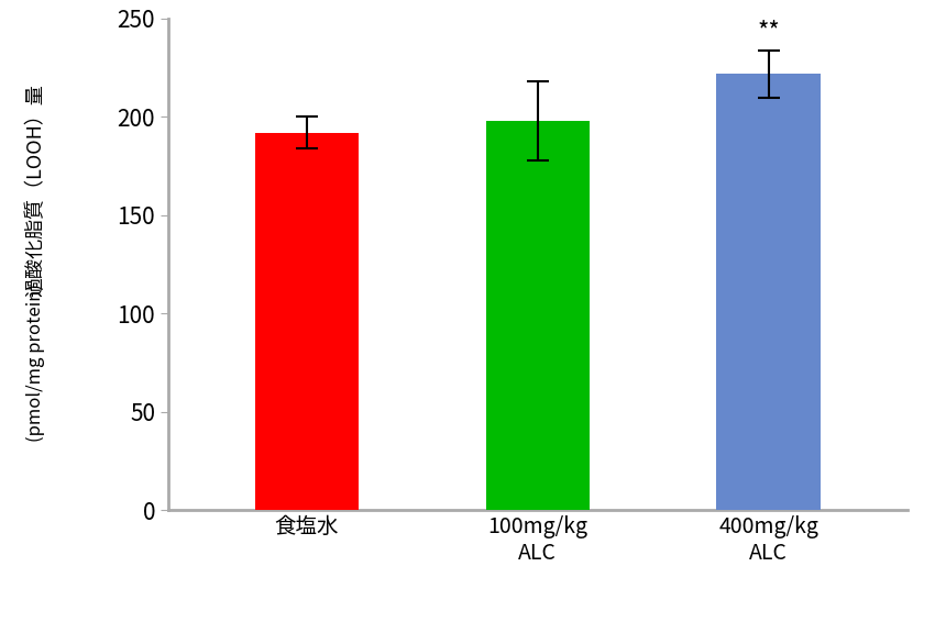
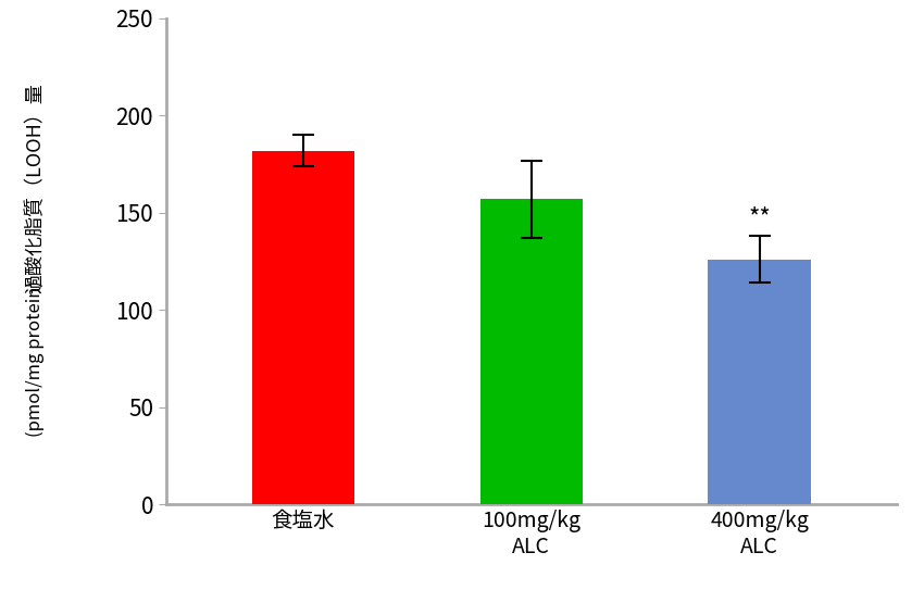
食塩水: 192 -> 182
100mg/kg ALC: 198 -> 157
400mg/kg ALC: 222 -> 126
